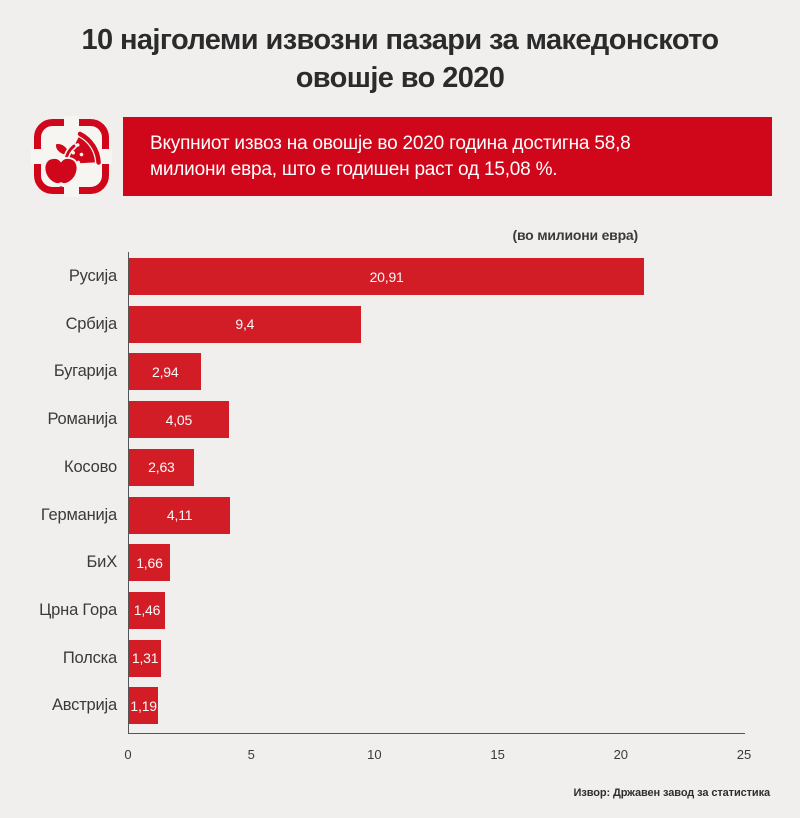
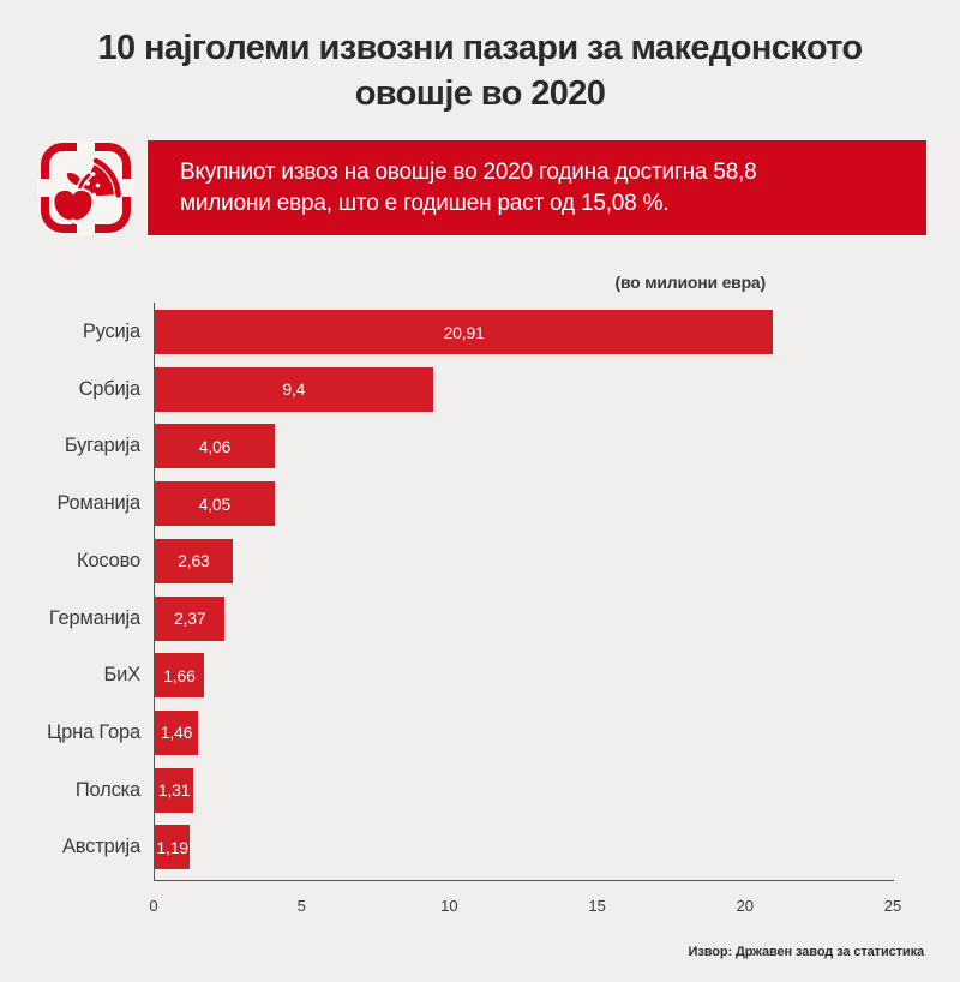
Бугарија: 2,94 -> 4,06
Германија: 4,11 -> 2,37
